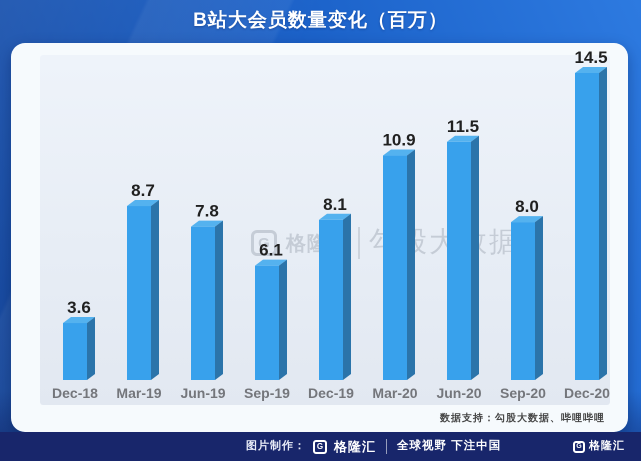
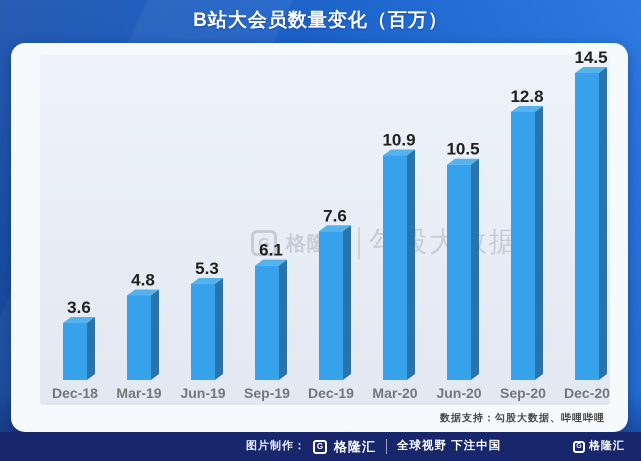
Mar-19: 8.7 -> 4.8
Jun-19: 7.8 -> 5.3
Dec-19: 8.1 -> 7.6
Jun-20: 11.5 -> 10.5
Sep-20: 8.0 -> 12.8
